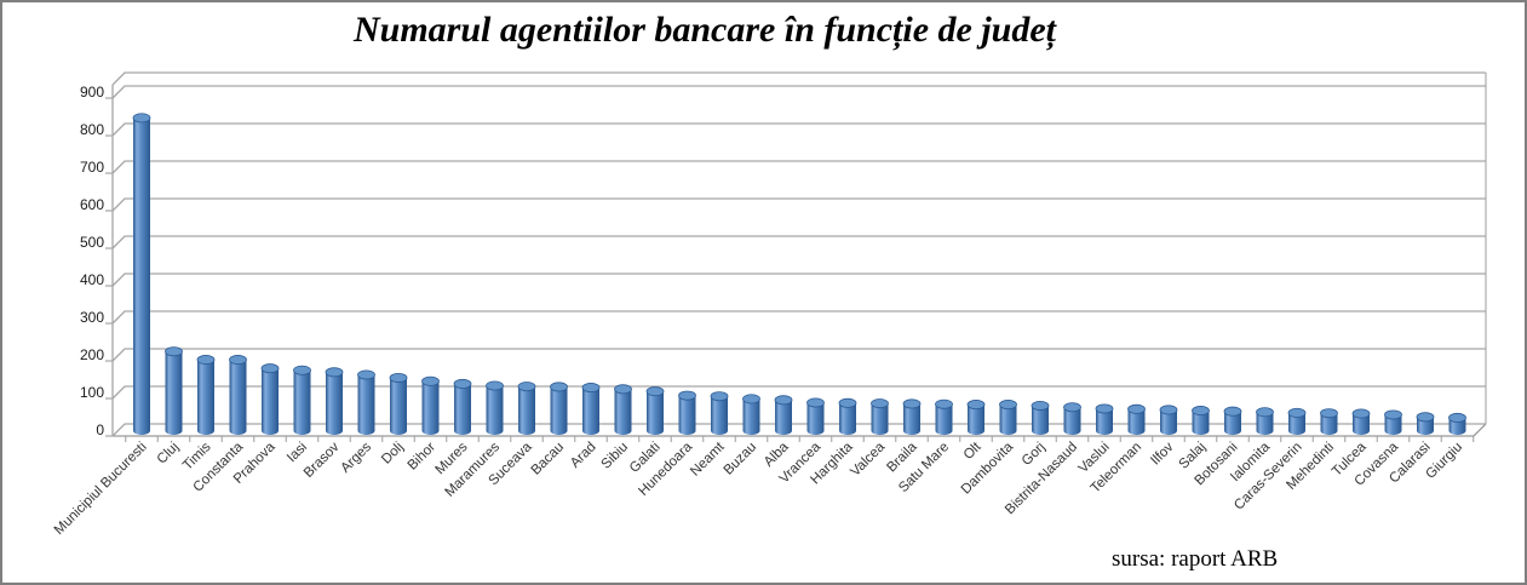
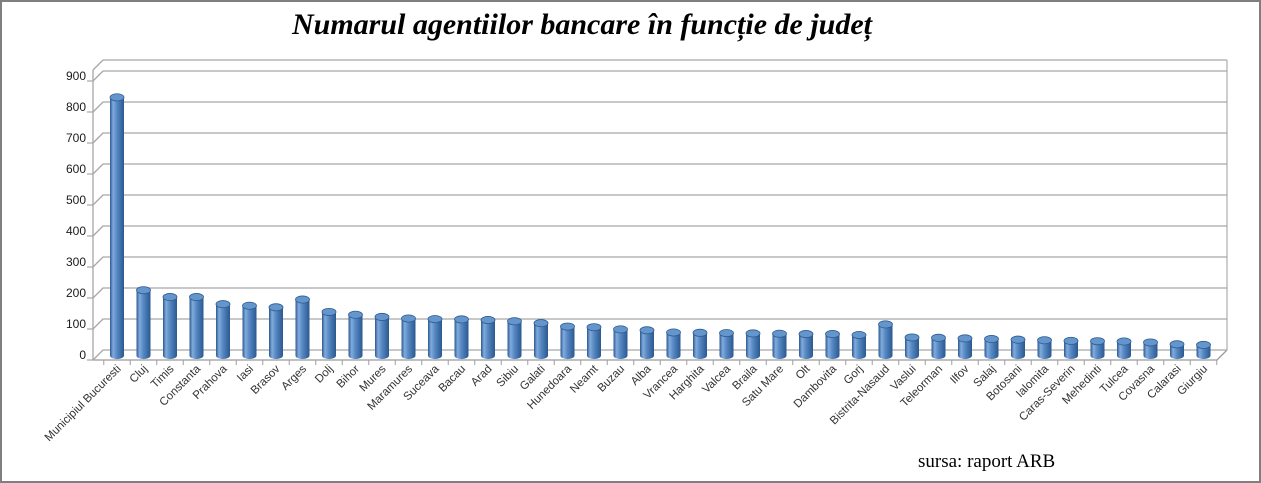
Arges: 150 -> 180
Bistrita-Nasaud: 60 -> 100
